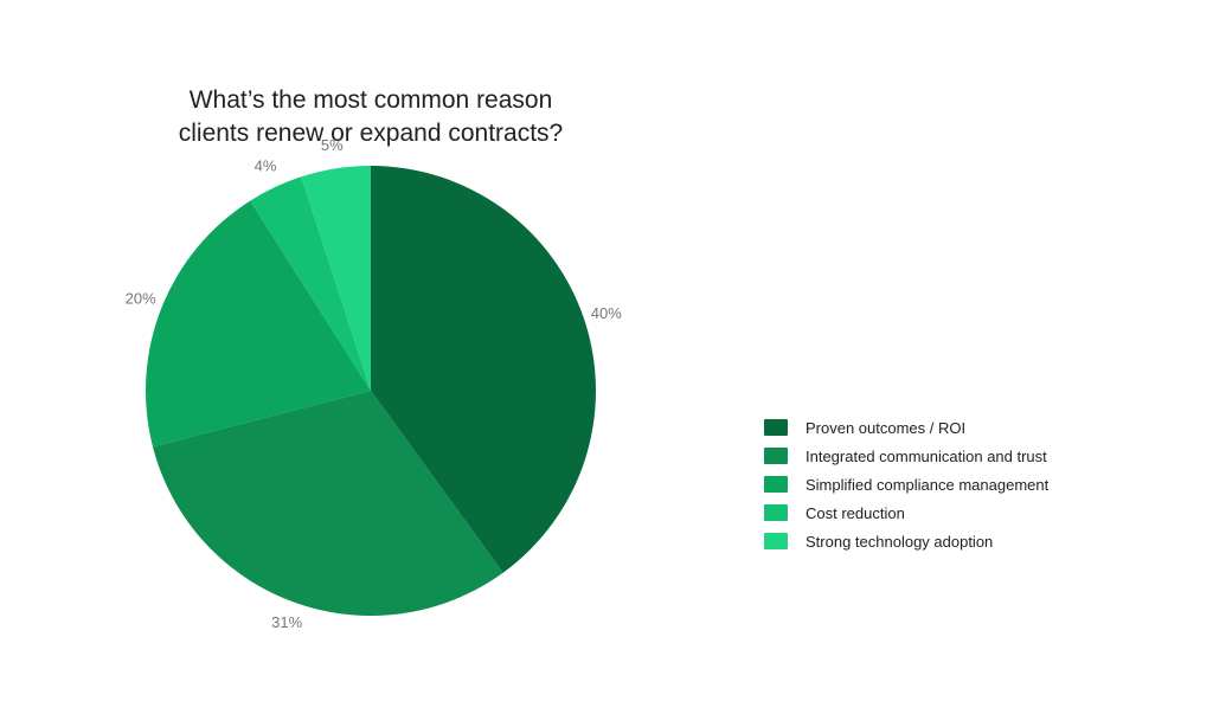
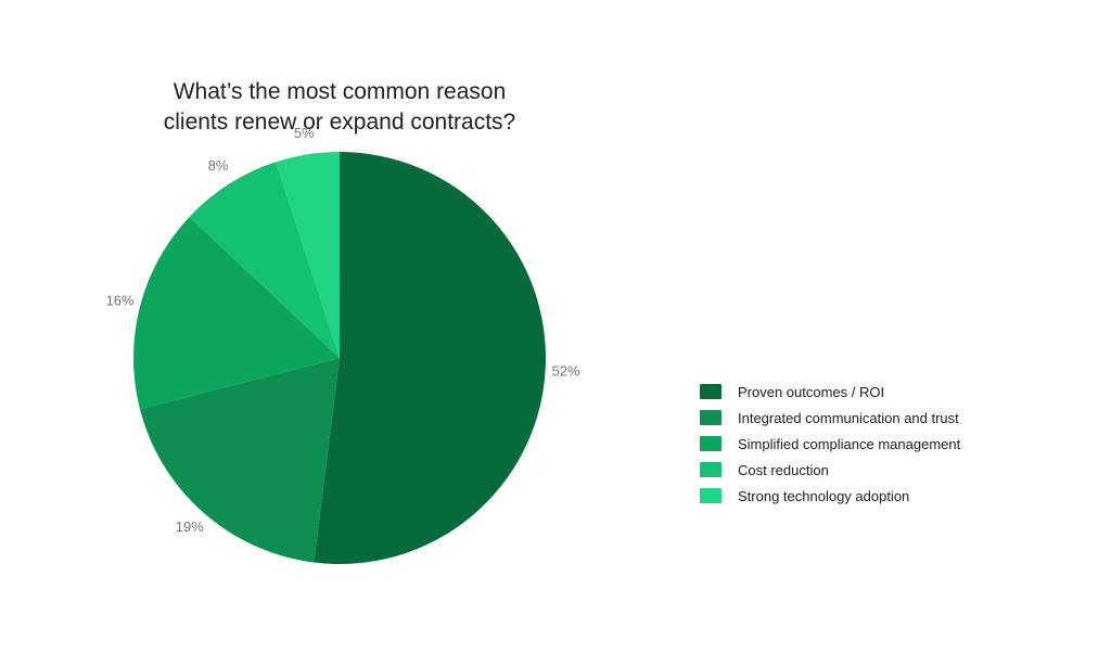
Proven outcomes / ROI: 40% -> 52%
Integrated communication and trust: 31% -> 19%
Simplified compliance management: 20% -> 16%
Cost reduction: 4% -> 8%
